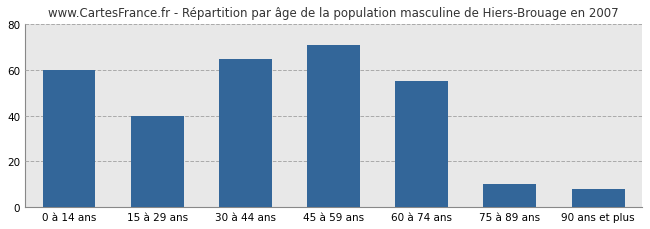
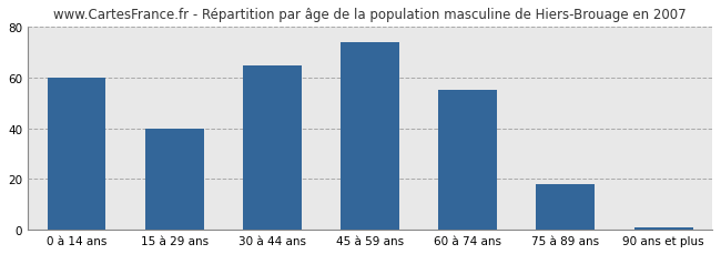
45 à 59 ans: 71 -> 74
75 à 89 ans: 10 -> 18
90 ans et plus: 8 -> 1
